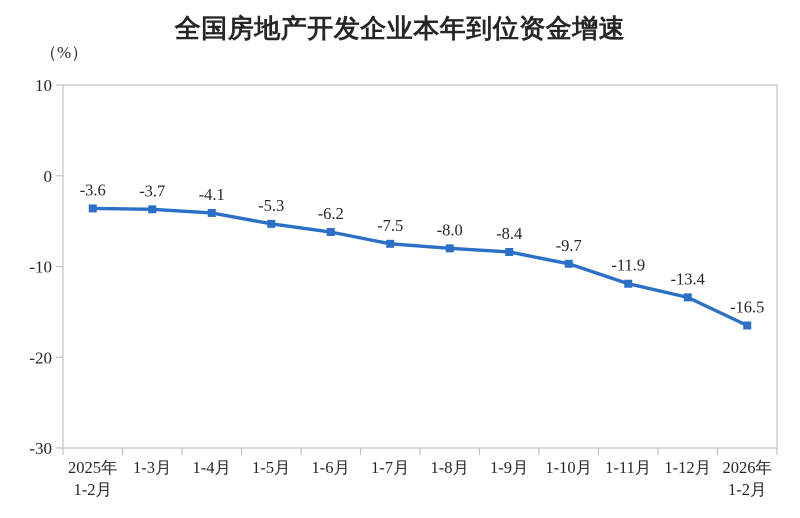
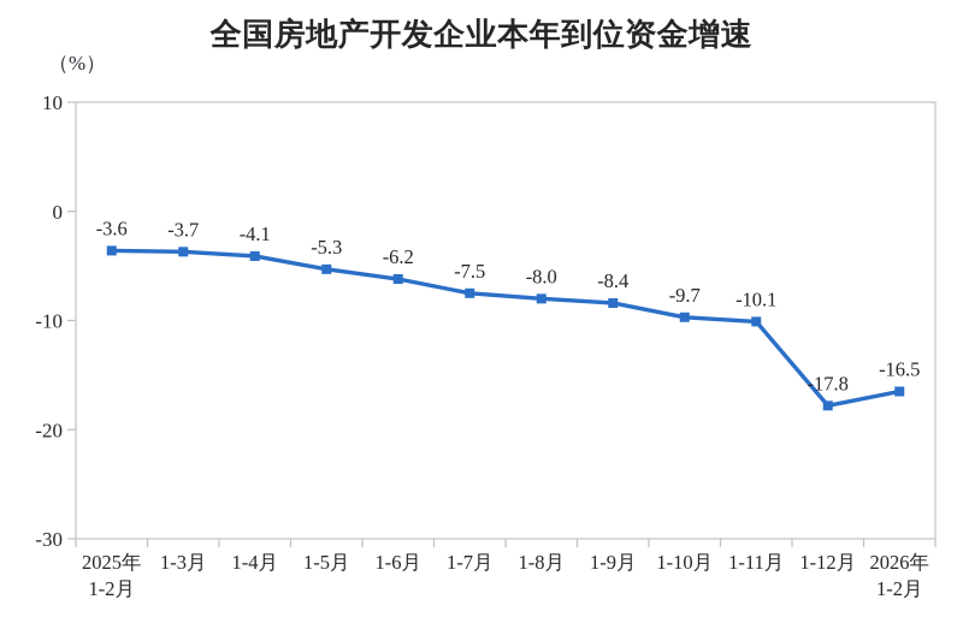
1-11月: -11.9 -> -10.1
1-12月: -13.4 -> -17.8
